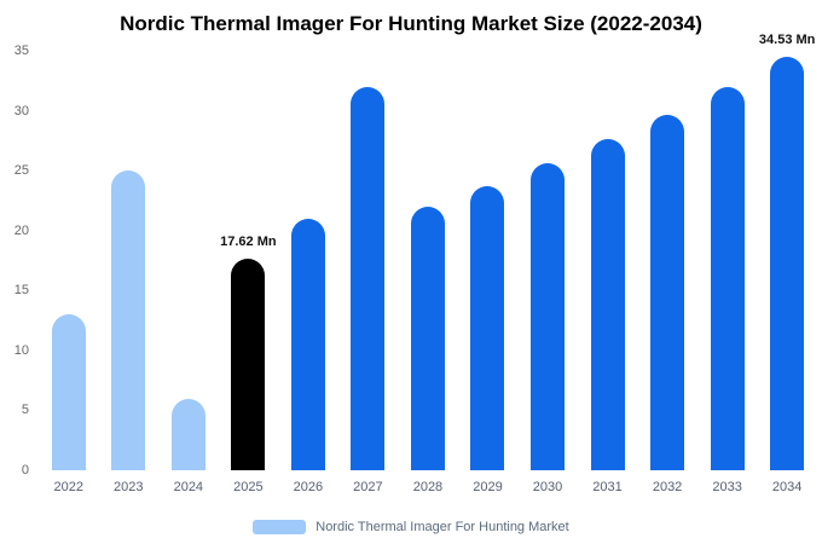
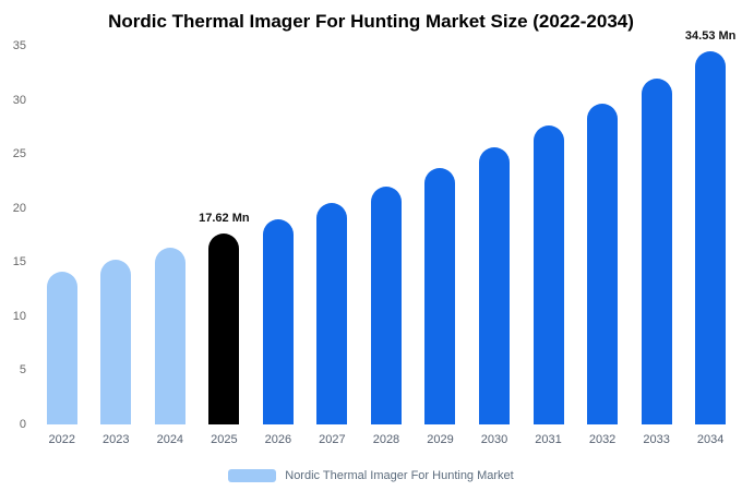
2022: 13 -> 14
2023: 25 -> 15
2024: 6 -> 16
2026: 21 -> 19
2027: 32 -> 20
